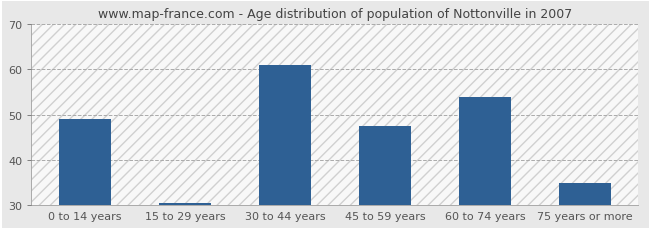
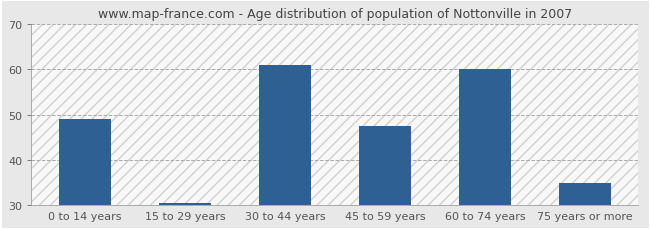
60 to 74 years: 54.0 -> 60.0
